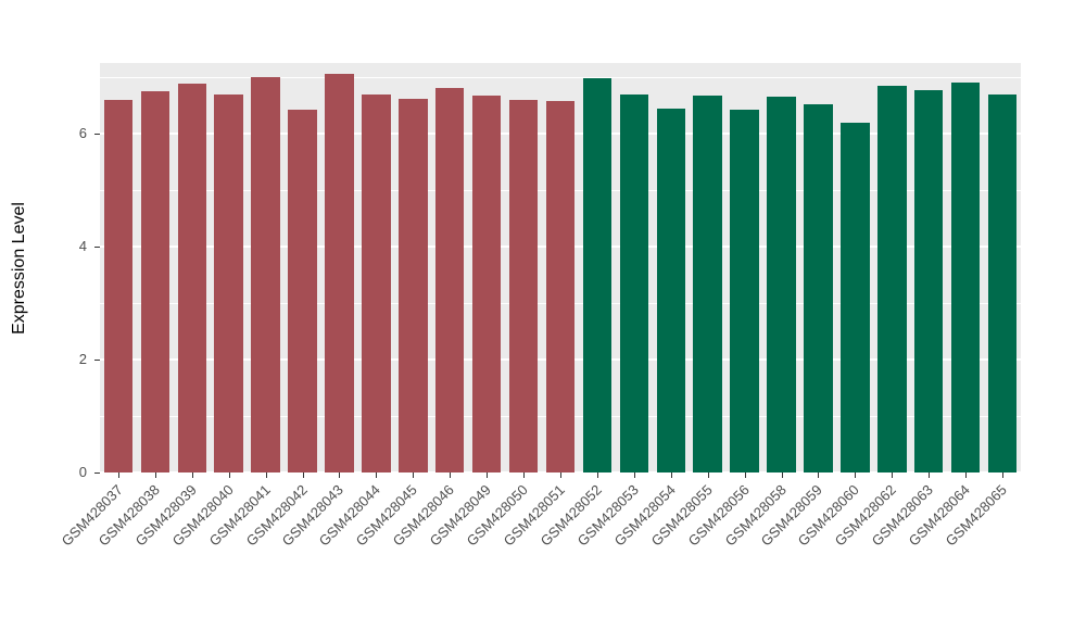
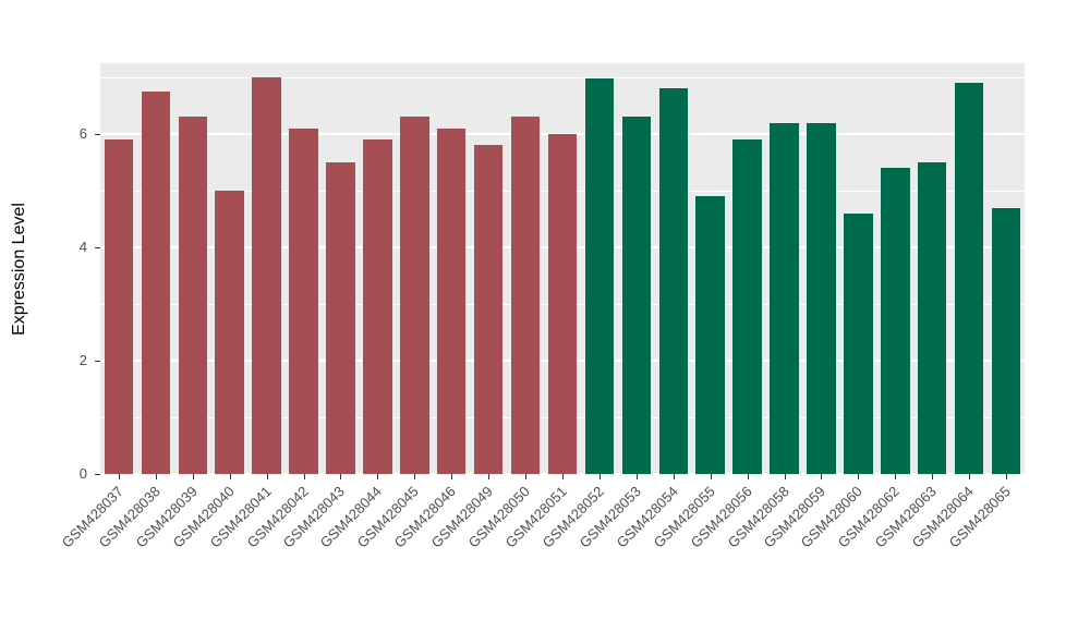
GSM428037: 6.6 -> 5.9
GSM428039: 6.9 -> 6.3
GSM428040: 6.7 -> 5.0
GSM428042: 6.4 -> 6.1
GSM428043: 7.0 -> 5.5
GSM428044: 6.7 -> 5.9
GSM428045: 6.6 -> 6.3
GSM428046: 6.8 -> 6.1
GSM428049: 6.7 -> 5.8
GSM428050: 6.6 -> 6.3
GSM428051: 6.6 -> 6.0
GSM428053: 6.7 -> 6.3
GSM428054: 6.5 -> 6.8
GSM428055: 6.7 -> 4.9
GSM428056: 6.4 -> 5.9
GSM428058: 6.7 -> 6.2
GSM428059: 6.5 -> 6.2
GSM428060: 6.2 -> 4.6
GSM428062: 6.8 -> 5.4
GSM428063: 6.8 -> 5.5
GSM428065: 6.7 -> 4.7
